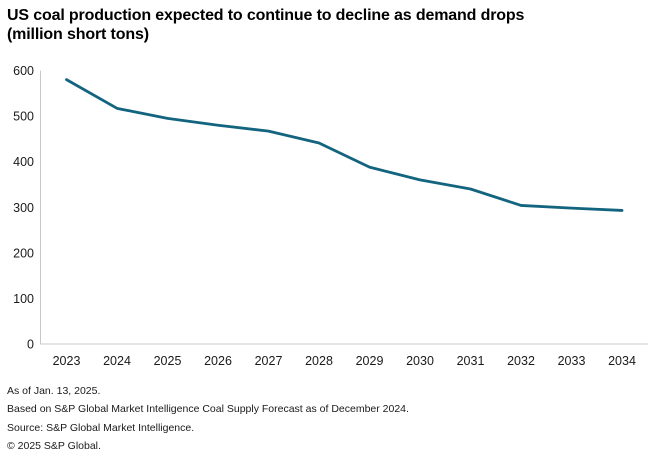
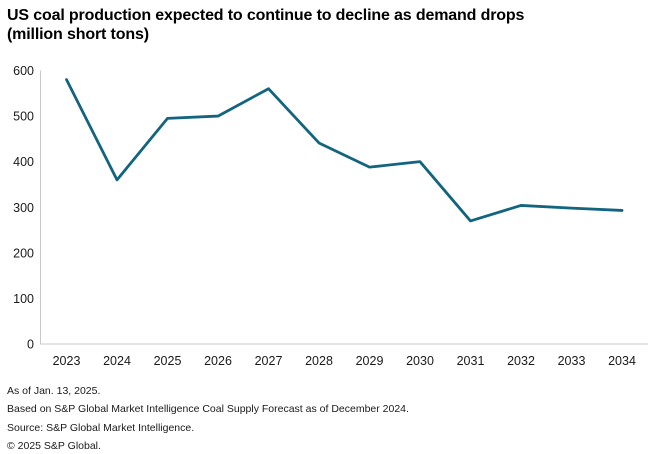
2024: 520 -> 360
2026: 480 -> 500
2027: 470 -> 560
2030: 360 -> 400
2031: 340 -> 270
